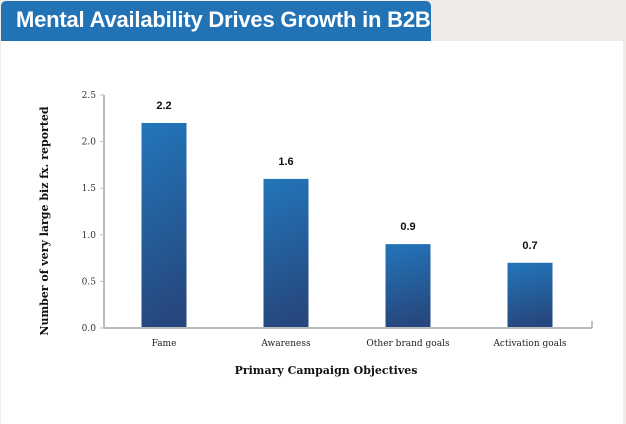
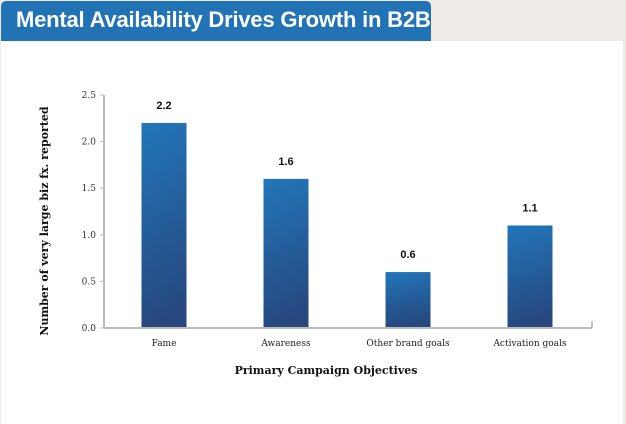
Other brand goals: 0.9 -> 0.6
Activation goals: 0.7 -> 1.1
